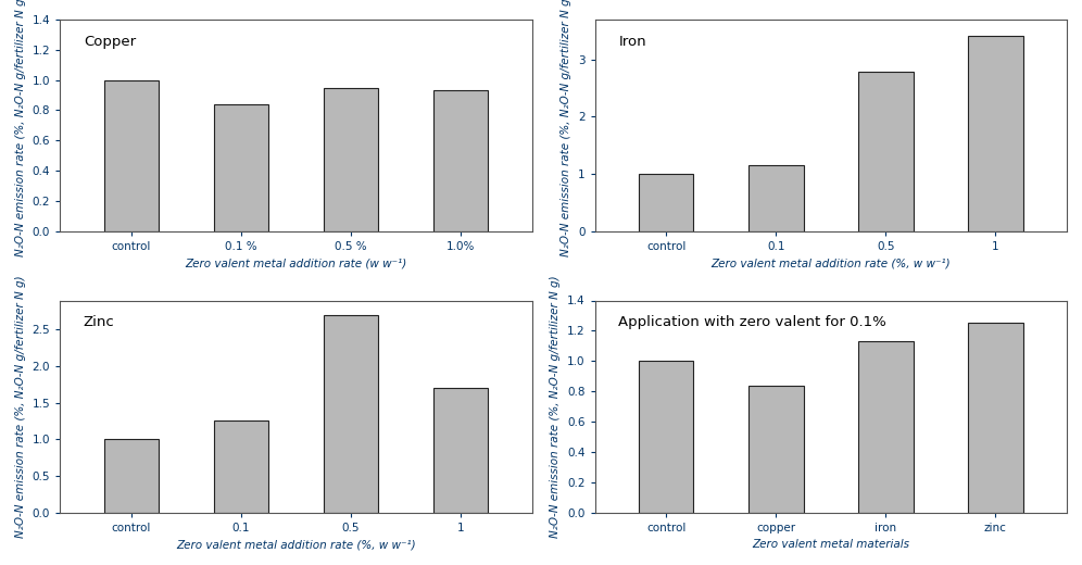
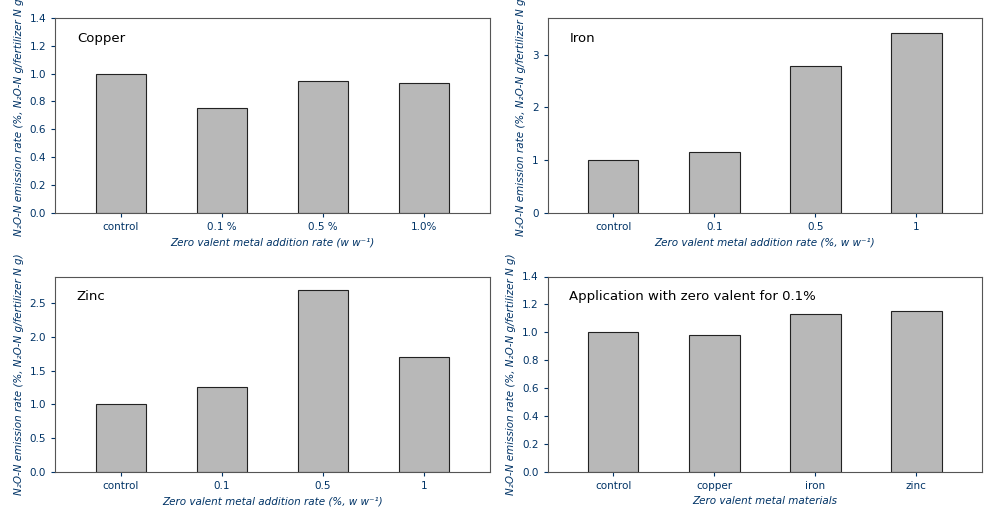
0.1 %: 0.84 -> 0.75
copper: 0.84 -> 0.98
zinc: 1.25 -> 1.15
